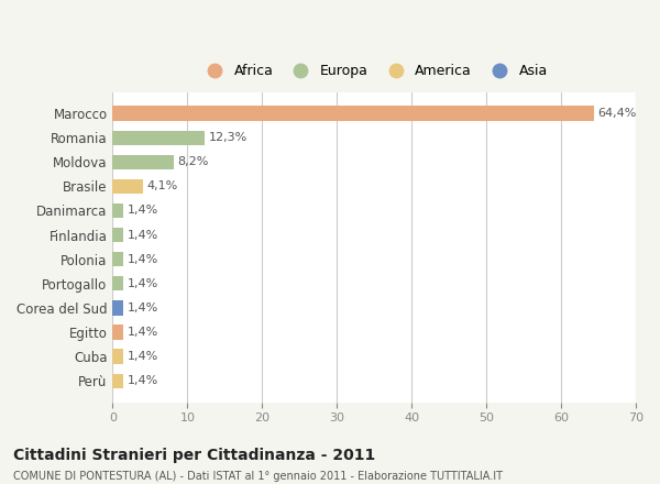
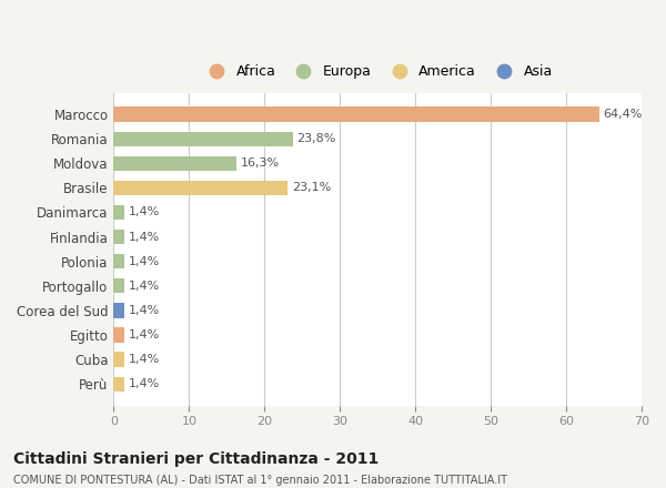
Romania: 12,3% -> 23,8%
Moldova: 8,2% -> 16,3%
Brasile: 4,1% -> 23,1%
